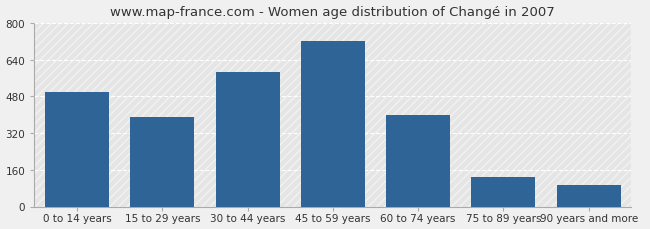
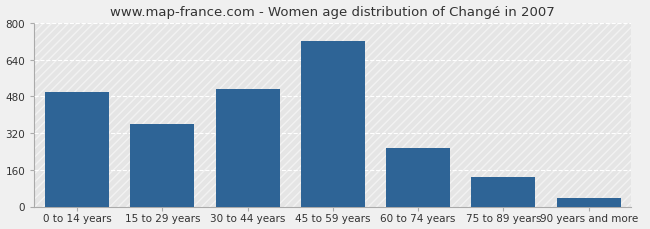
15 to 29 years: 390 -> 360
30 to 44 years: 585 -> 510
60 to 74 years: 400 -> 255
90 years and more: 95 -> 35
